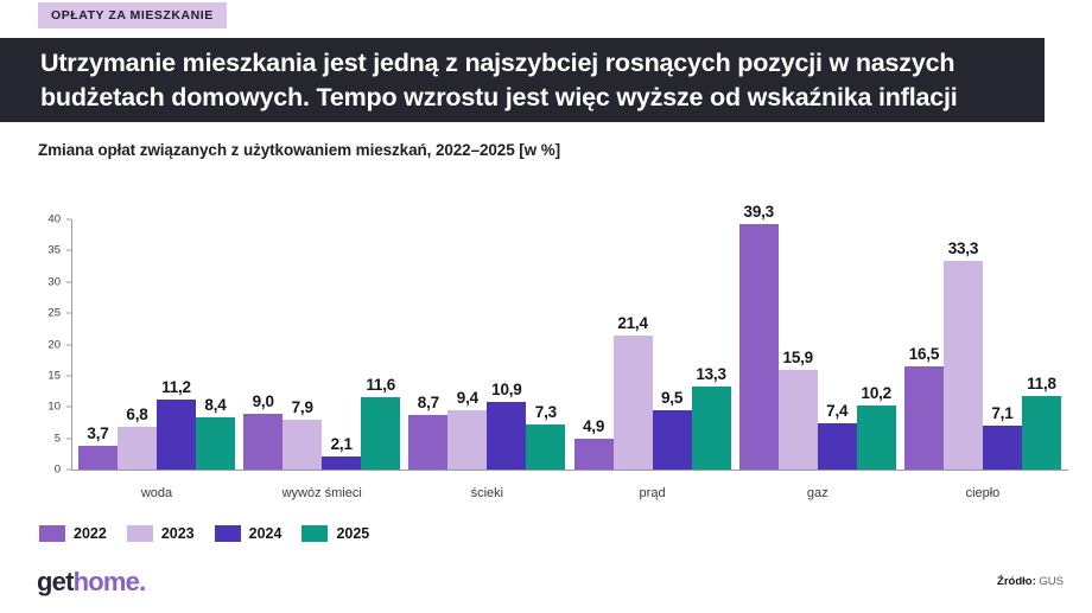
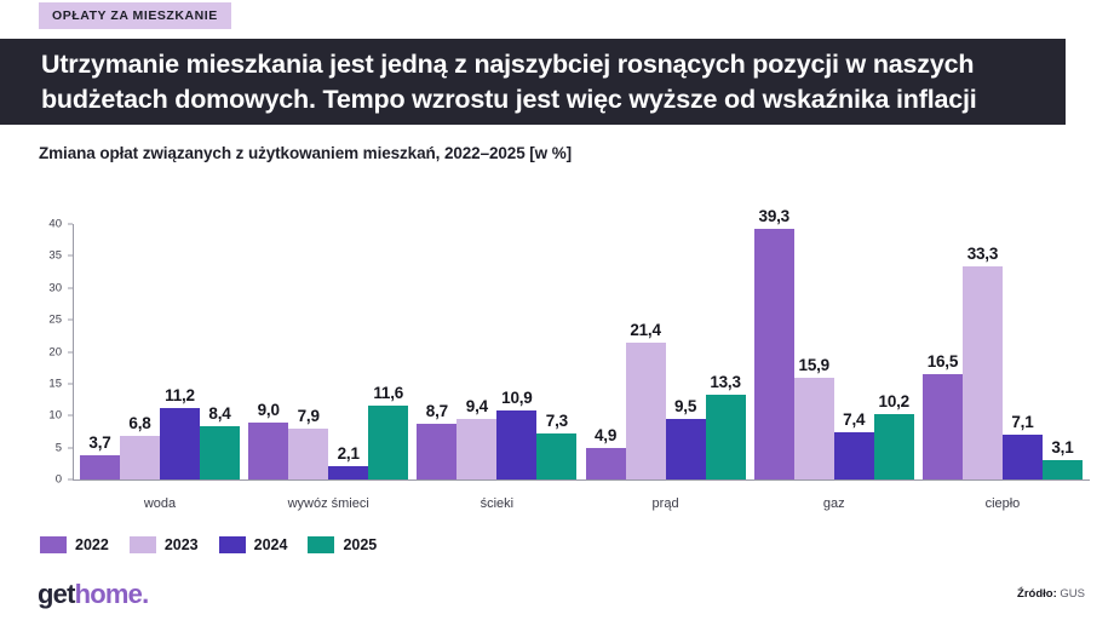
2025/ciepło: 11,8 -> 3,1
